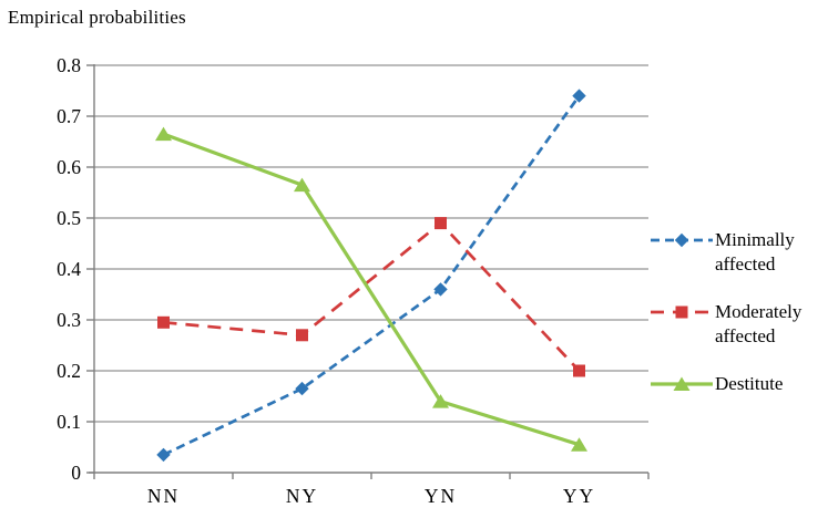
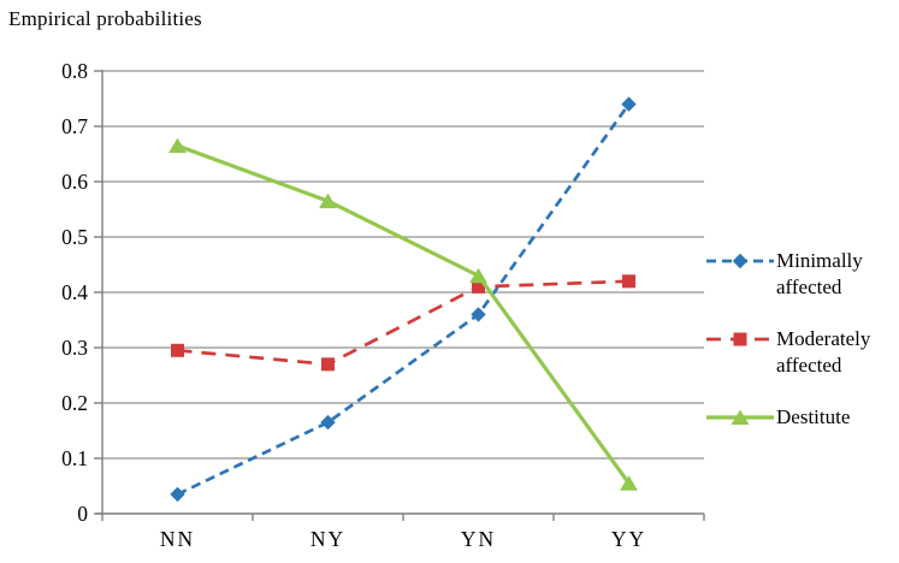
Moderately affected/YN: 0.49 -> 0.41
Destitute/YN: 0.14 -> 0.43
Moderately affected/YY: 0.20 -> 0.42
